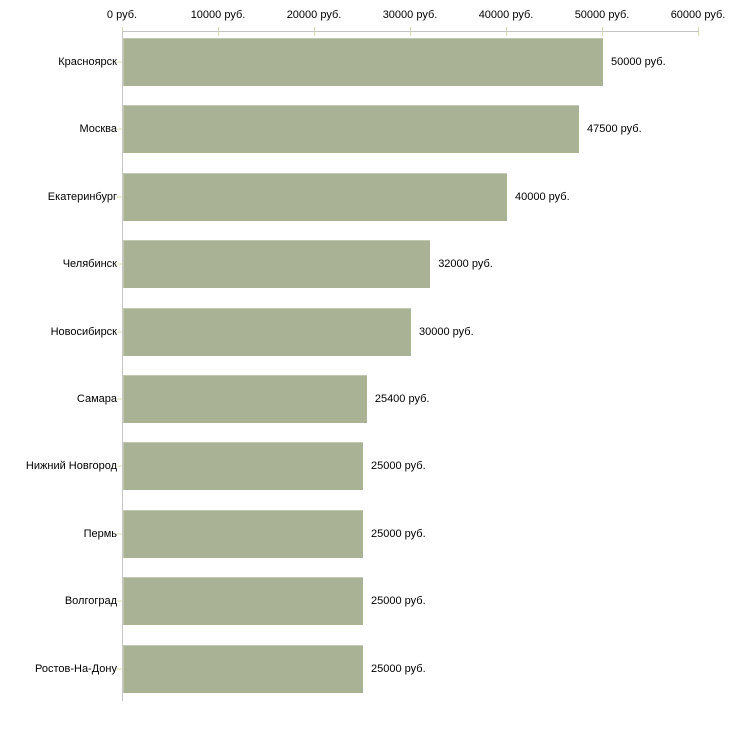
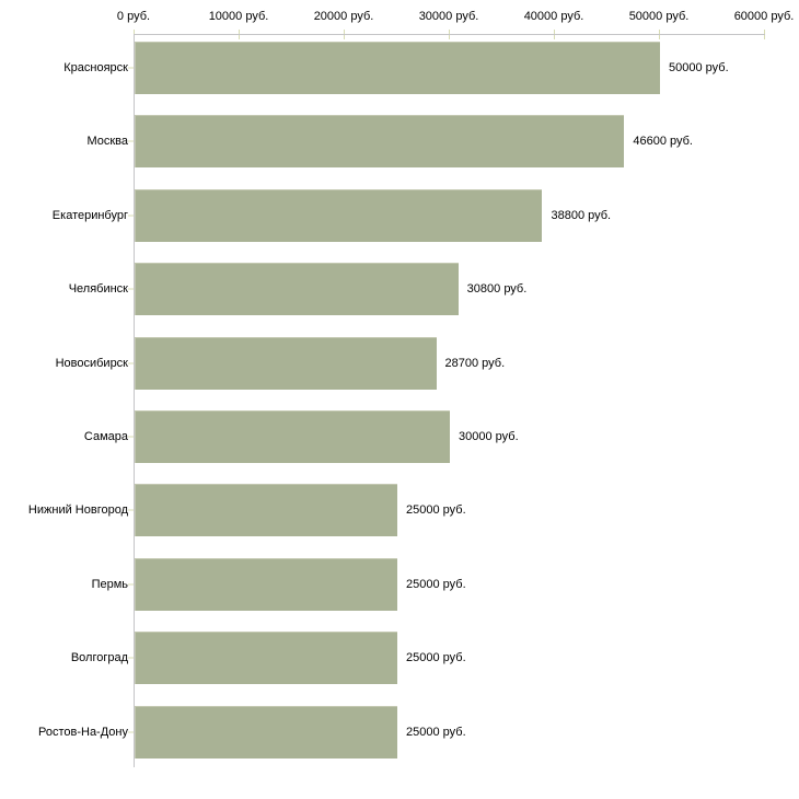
Москва: 47500 -> 46600
Екатеринбург: 40000 -> 38800
Челябинск: 32000 -> 30800
Новосибирск: 30000 -> 28700
Самара: 25400 -> 30000
